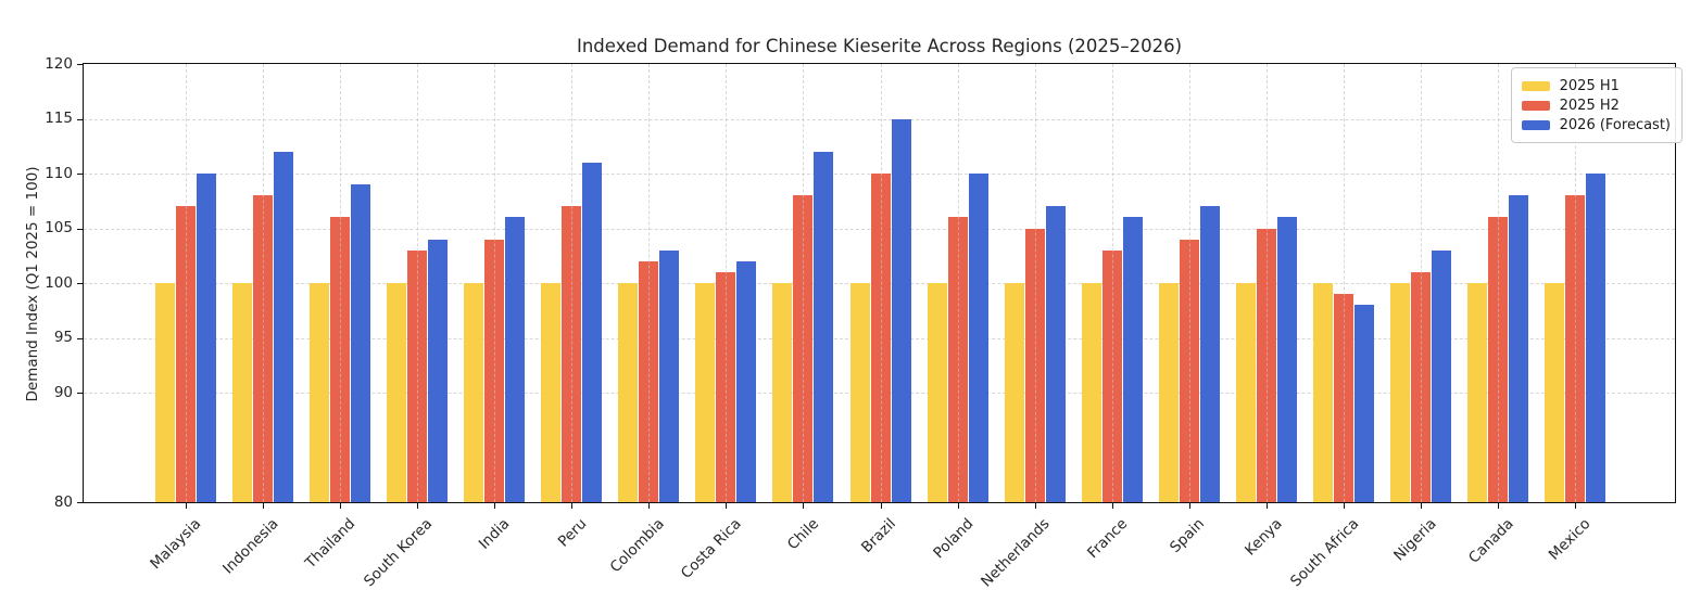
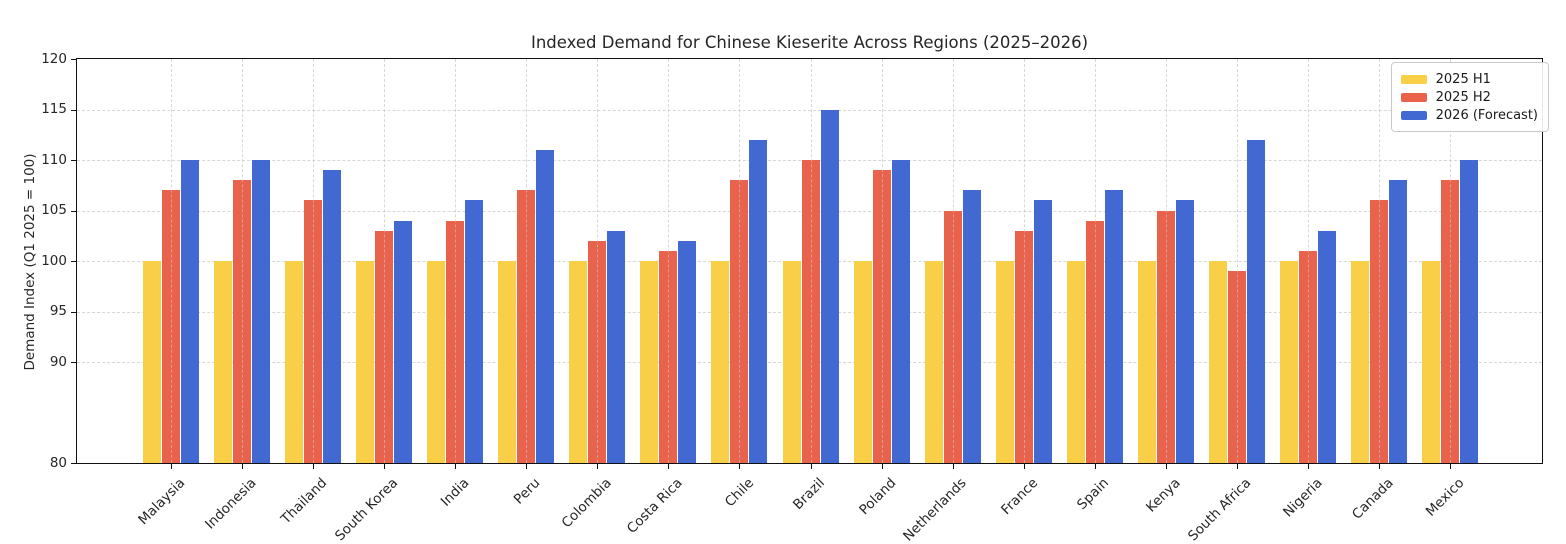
2026 (Forecast)/Indonesia: 112 -> 110
2025 H2/Poland: 106 -> 109
2026 (Forecast)/South Africa: 98 -> 112
